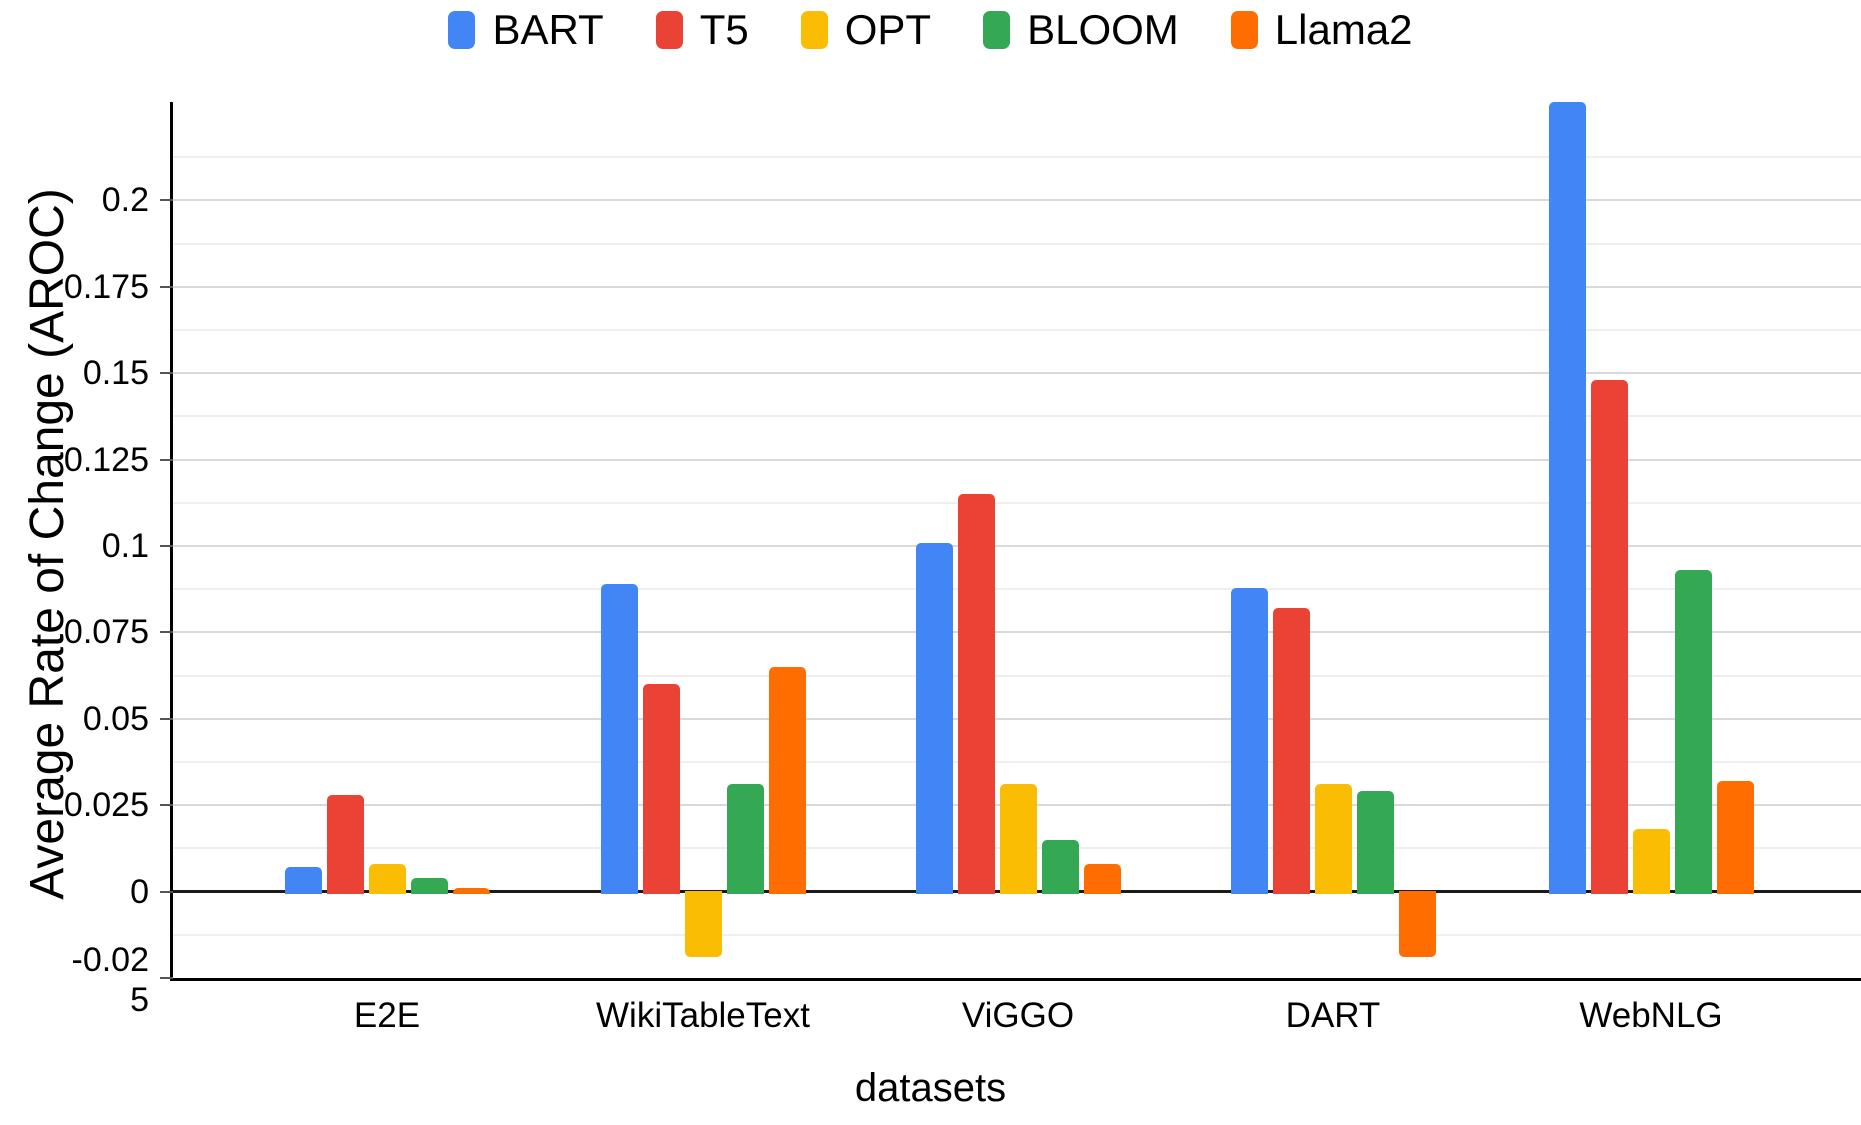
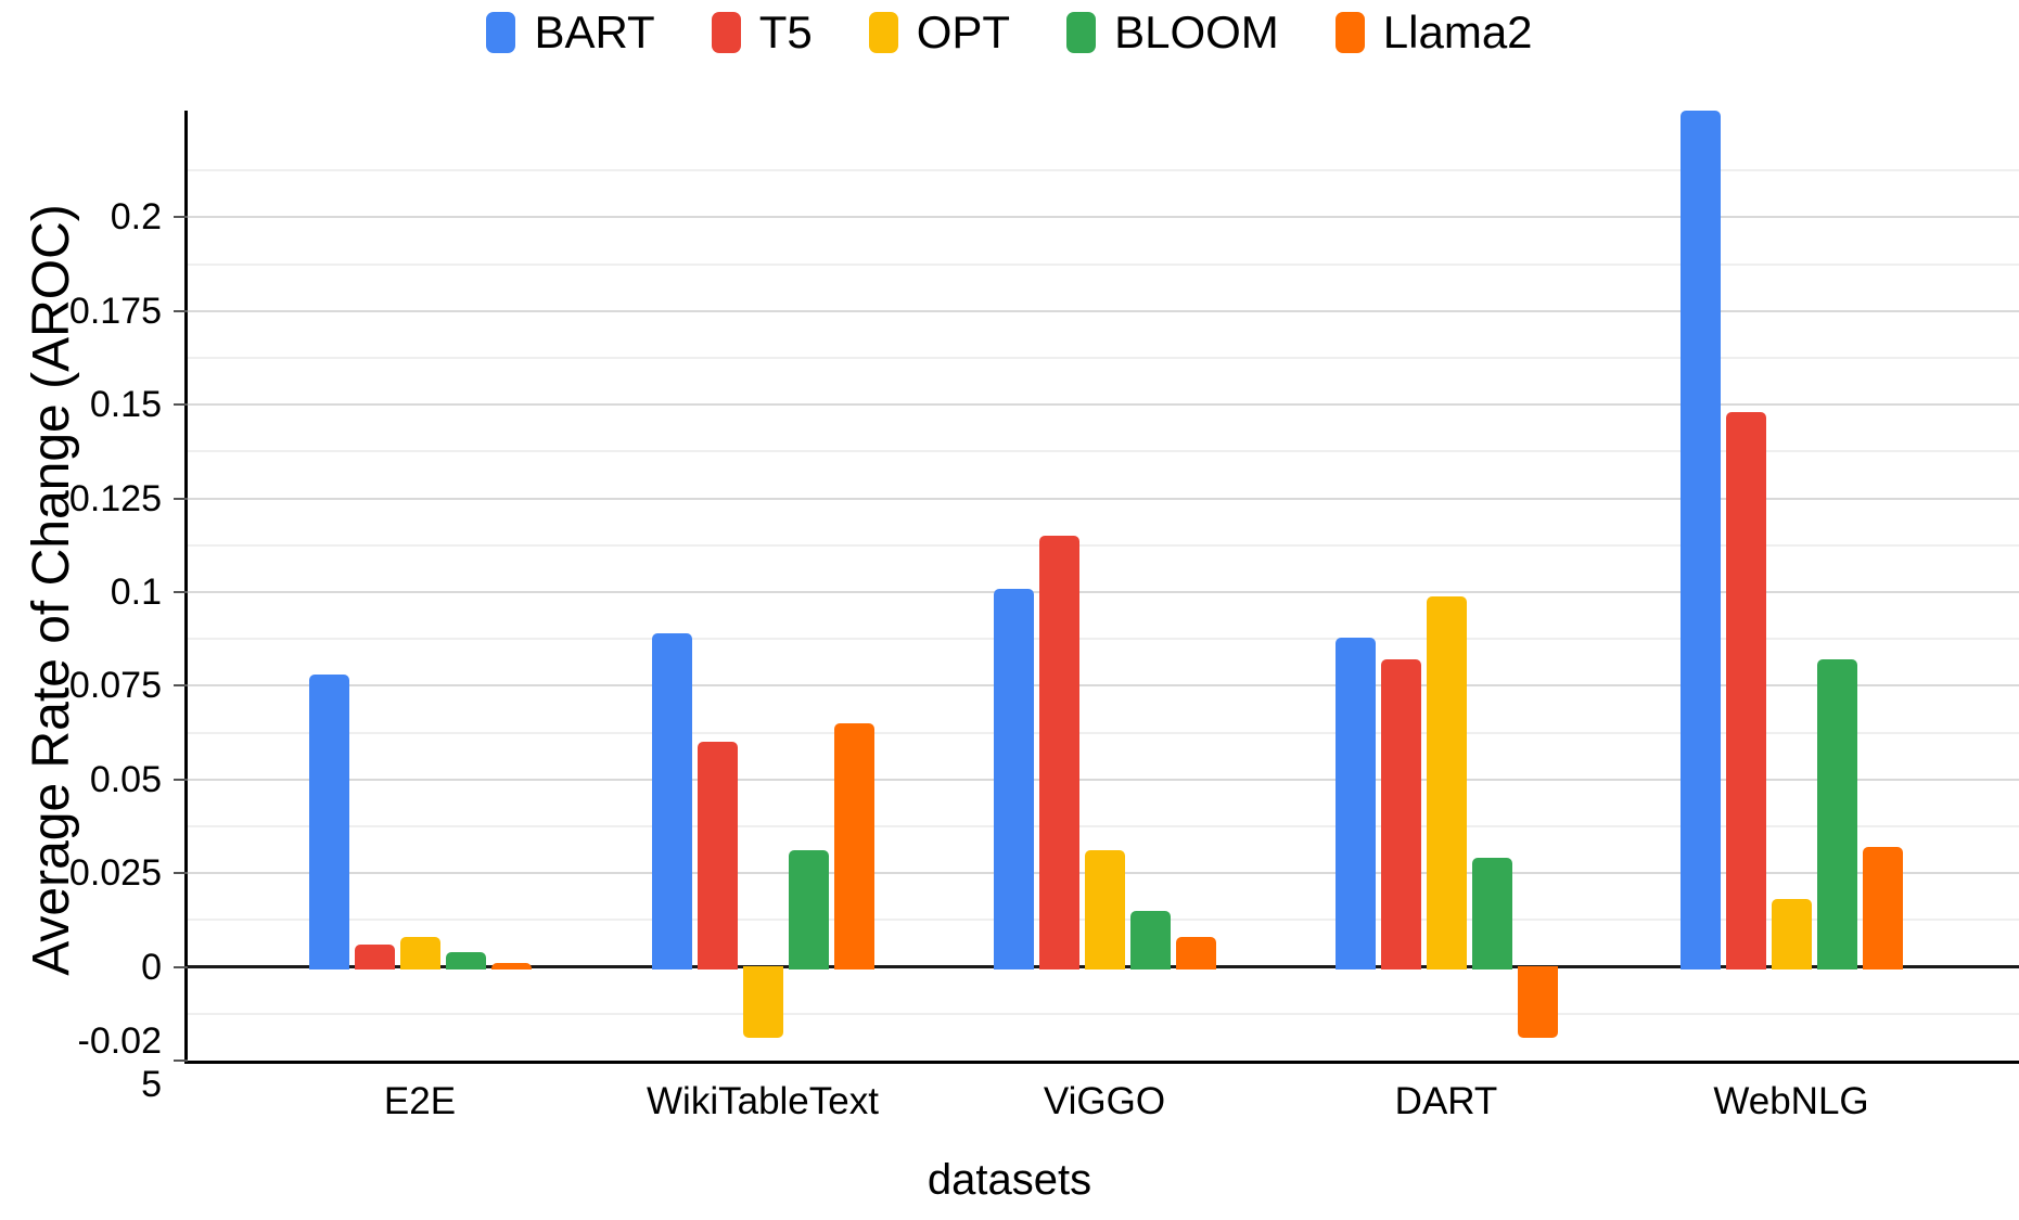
BART/E2E: 0.007 -> 0.078
T5/E2E: 0.028 -> 0.006
OPT/DART: 0.031 -> 0.099
BLOOM/WebNLG: 0.093 -> 0.082
